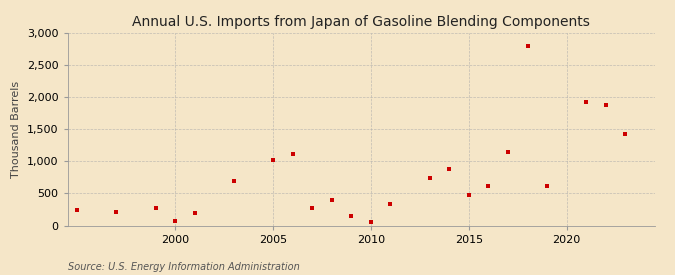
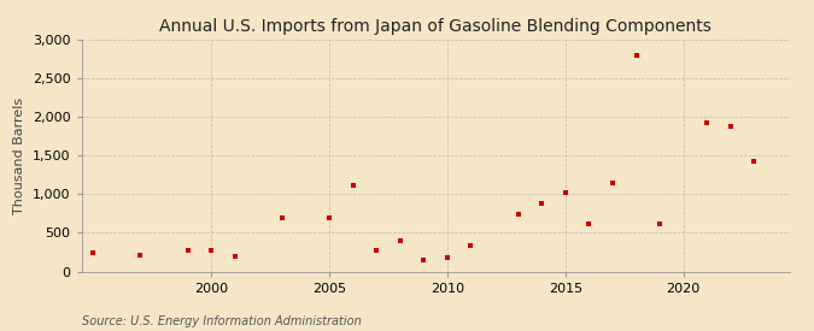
2000: 70 -> 280
2005: 1,020 -> 700
2010: 60 -> 180
2015: 480 -> 1,020
